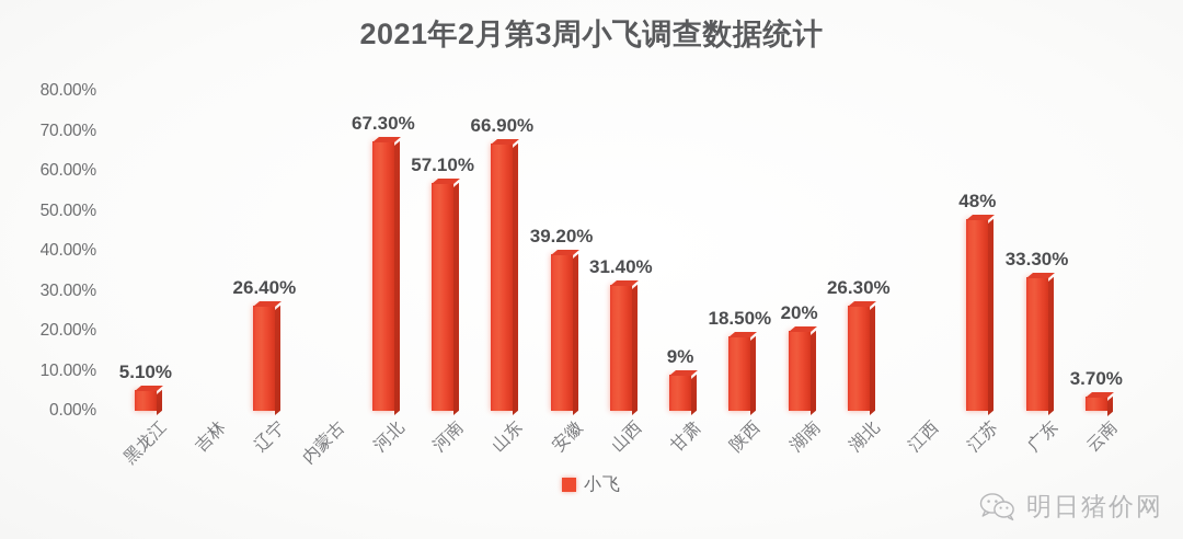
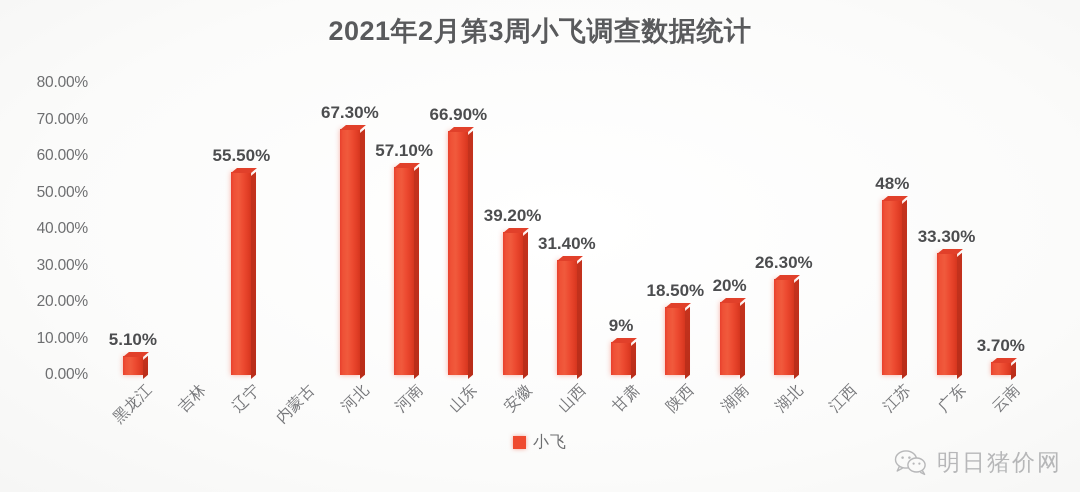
辽宁: 26.40% -> 55.50%
